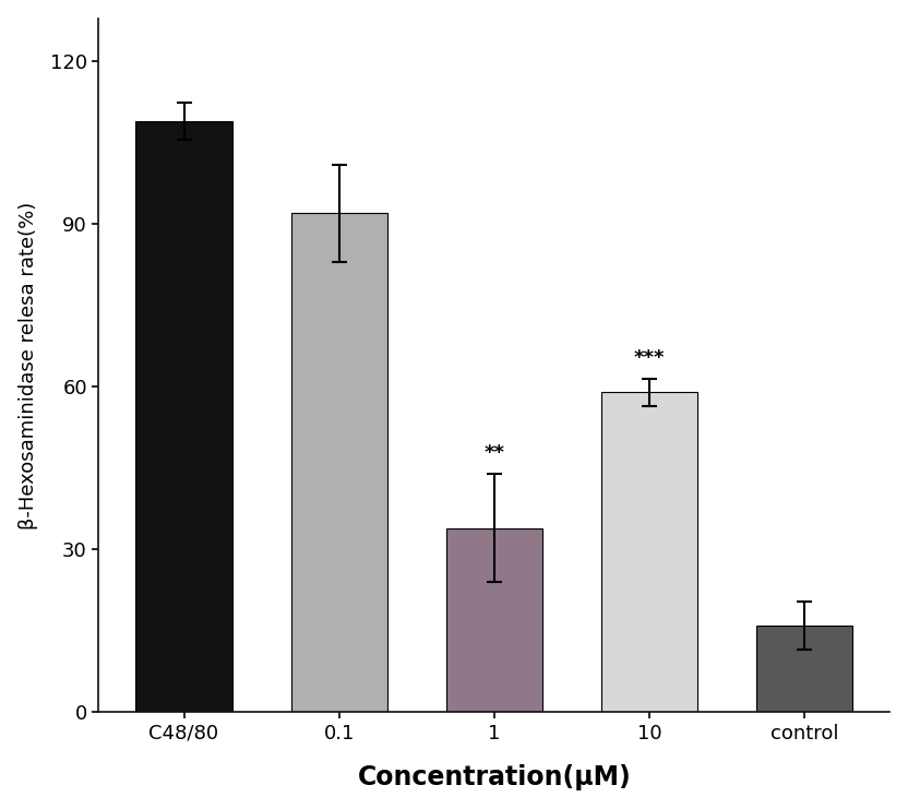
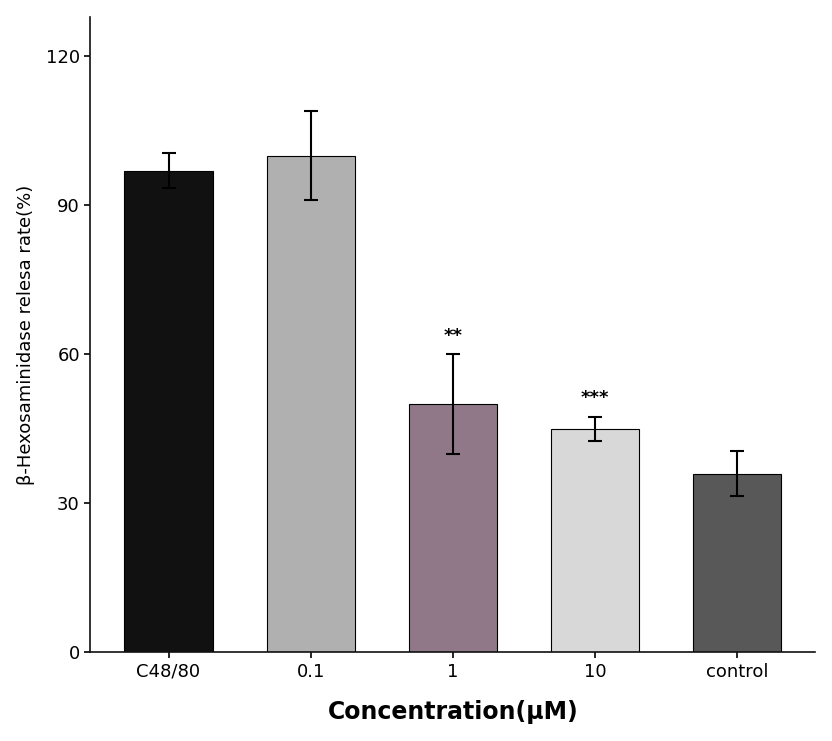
C48/80: 109 -> 97
0.1: 92 -> 100
1: 34 -> 50
10: 59 -> 45
control: 16 -> 36
